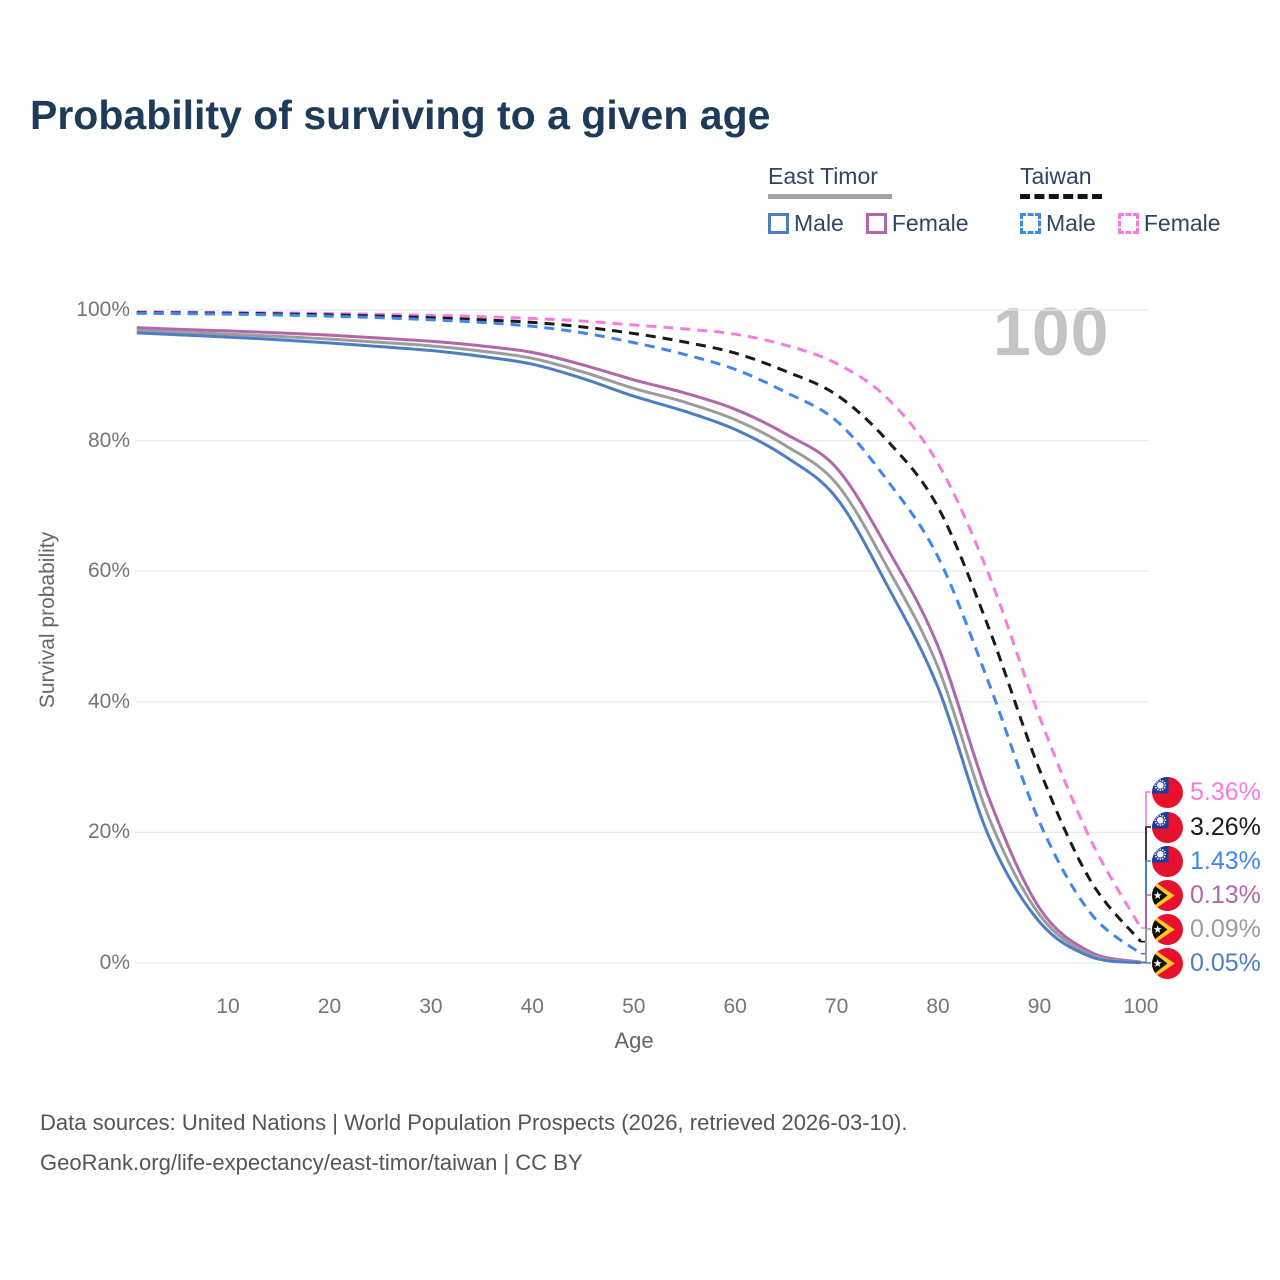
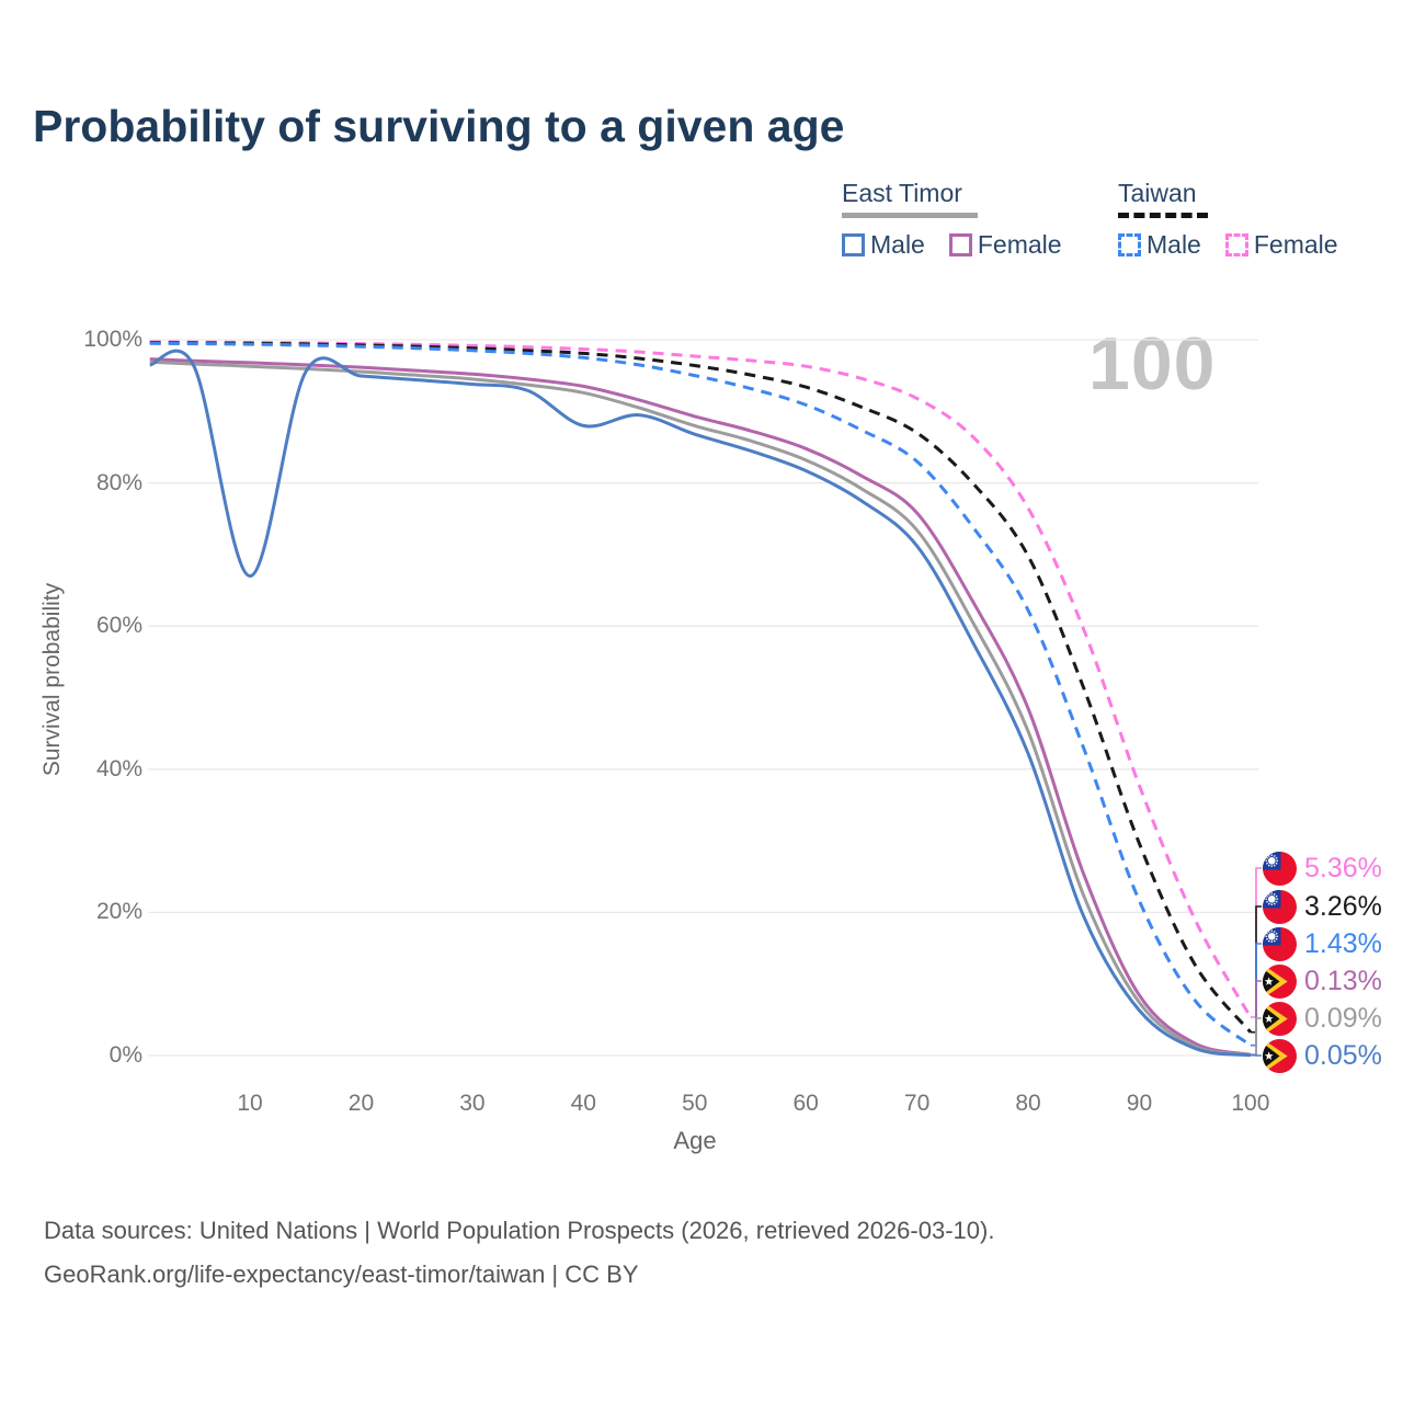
East Timor Male/10: 96% -> 67%
East Timor Male/40: 92% -> 88%
